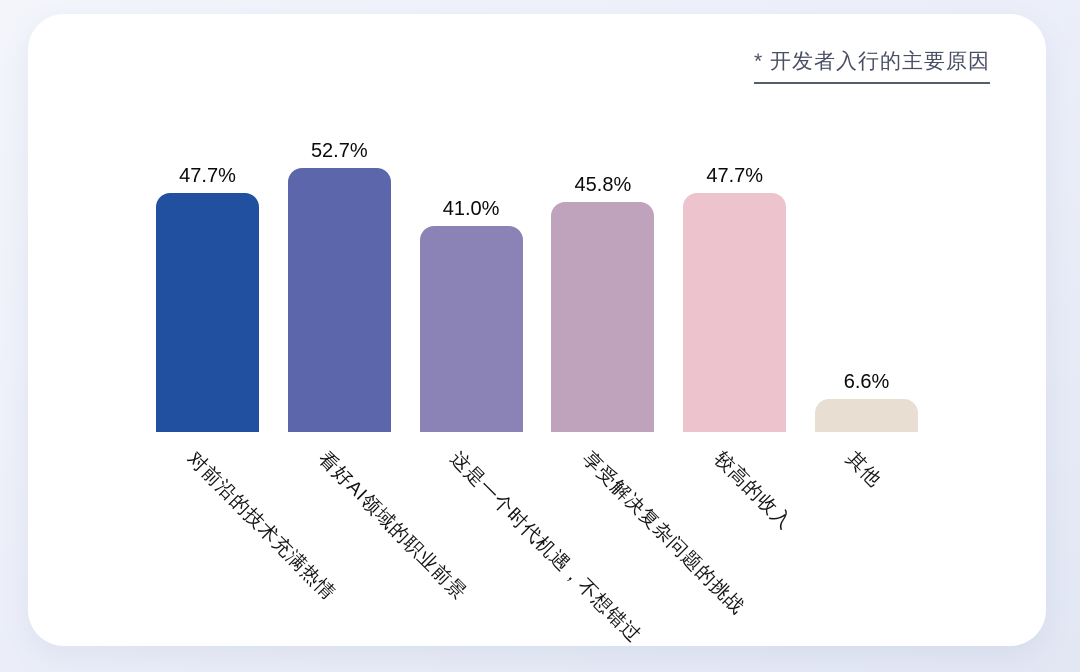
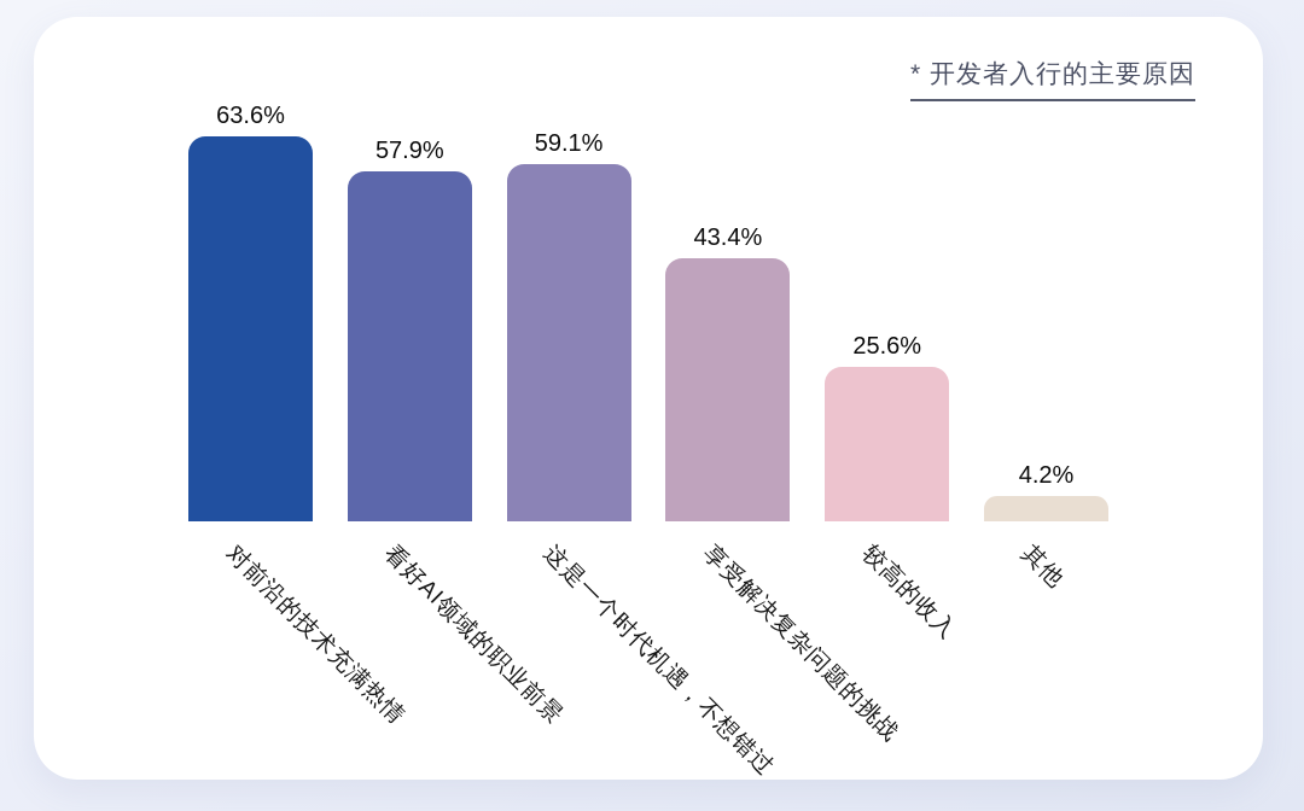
对前沿的技术充满热情: 47.7% -> 63.6%
看好AI领域的职业前景: 52.7% -> 57.9%
这是一个时代机遇，不想错过: 41.0% -> 59.1%
享受解决复杂问题的挑战: 45.8% -> 43.4%
较高的收入: 47.7% -> 25.6%
其他: 6.6% -> 4.2%
